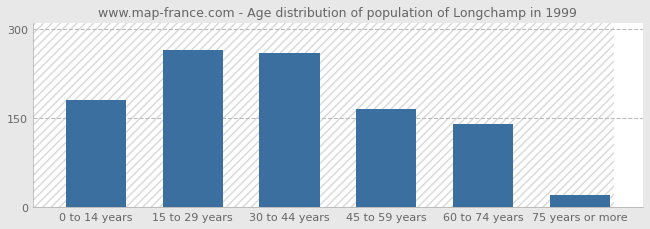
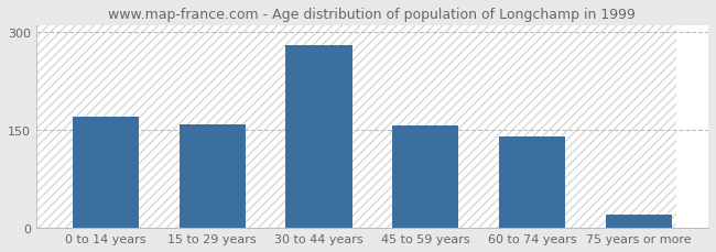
0 to 14 years: 180 -> 170
15 to 29 years: 264 -> 159
30 to 44 years: 260 -> 280
45 to 59 years: 166 -> 156
